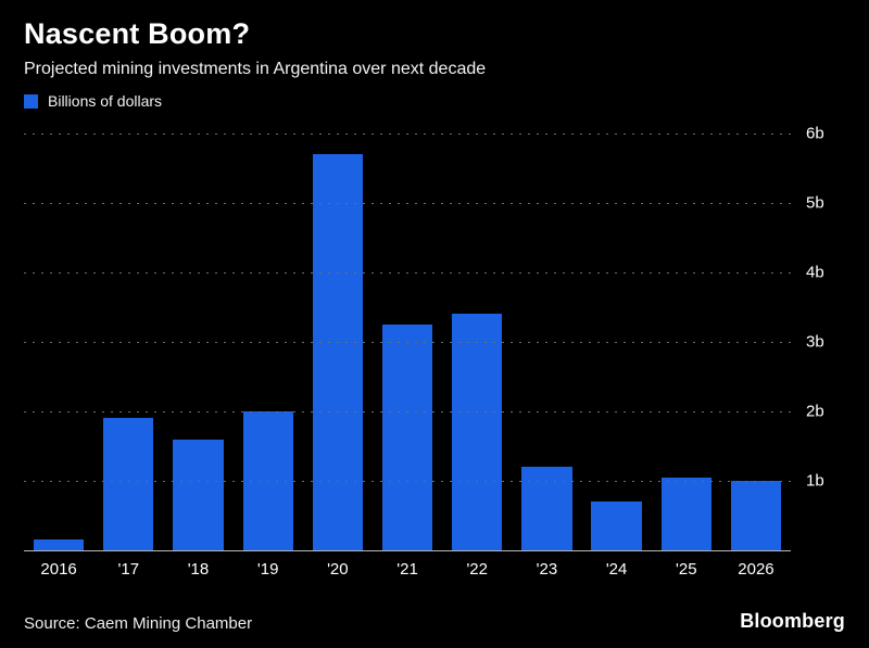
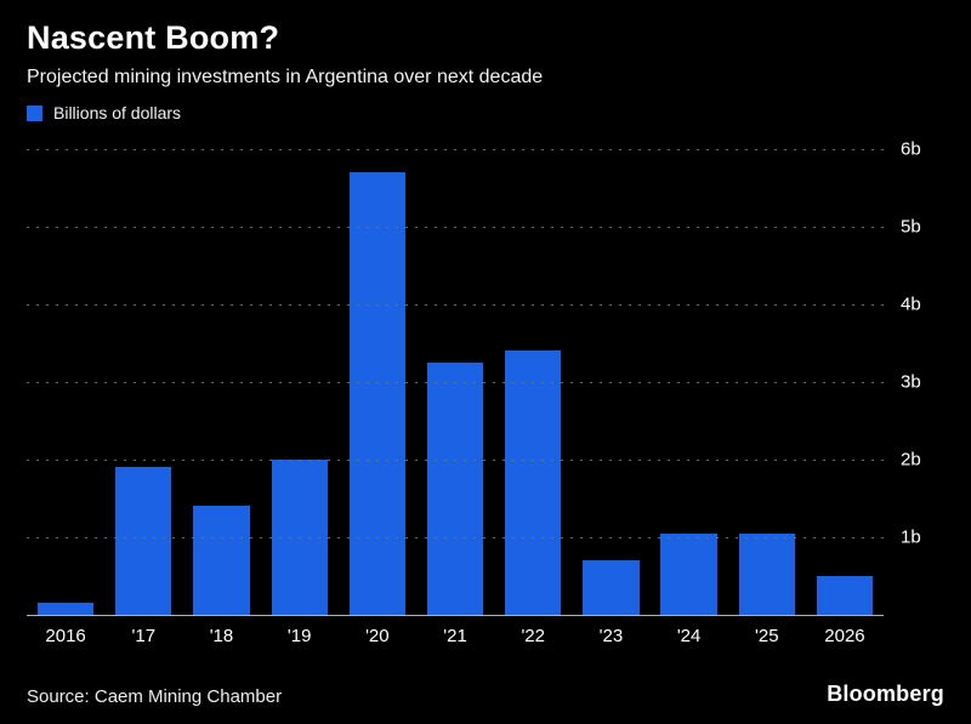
'18: 1.6b -> 1.4b
'23: 1.2b -> 0.7b
'24: 0.7b -> 1.1b
2026: 1.0b -> 0.5b
